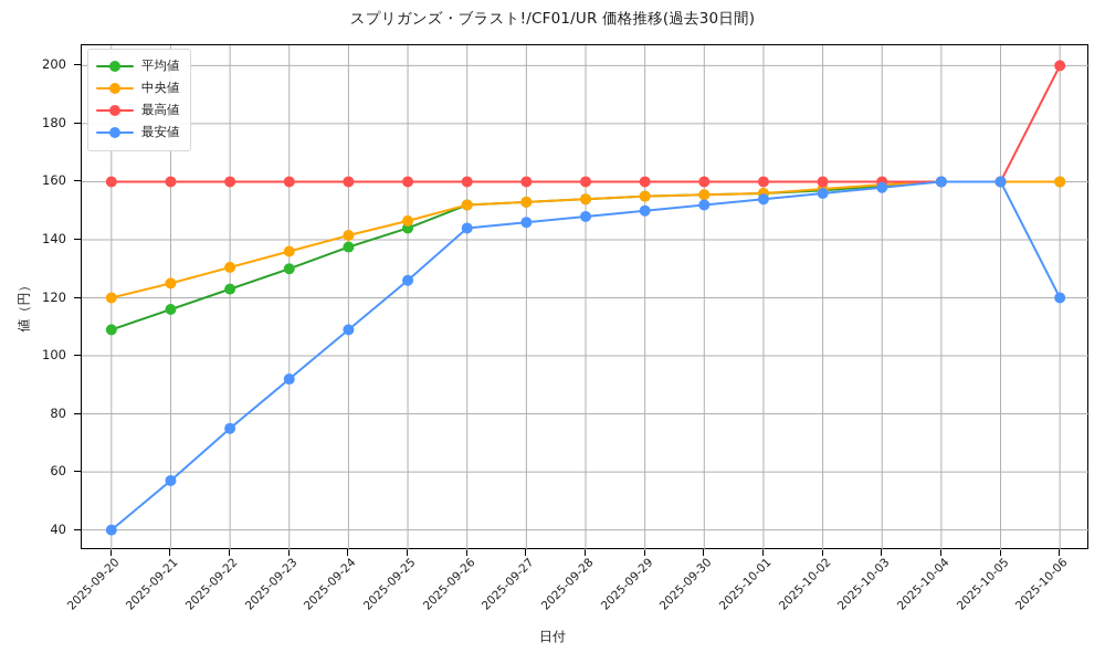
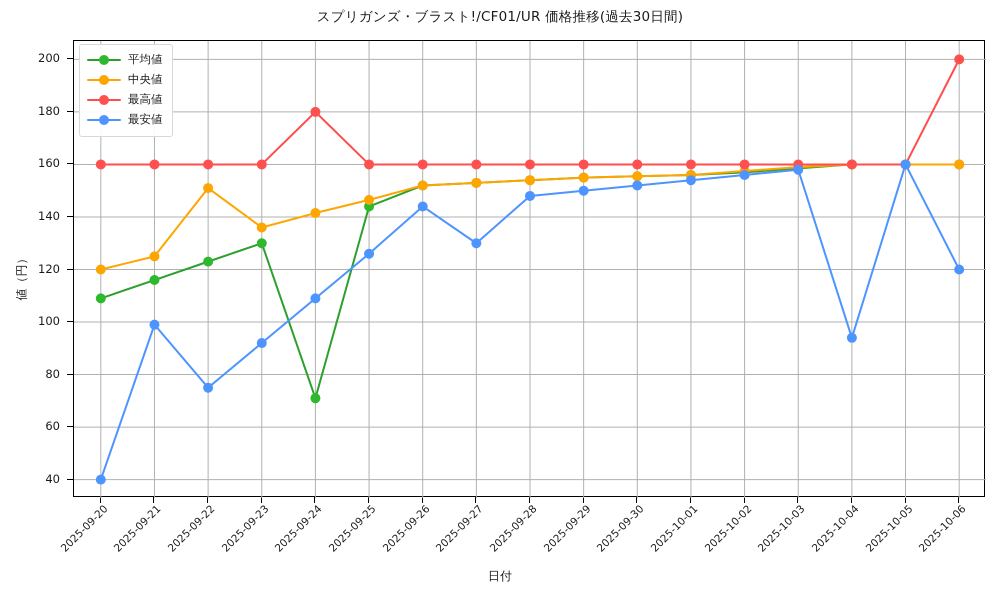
最安値/2025-09-21: 57 -> 99
中央値/2025-09-22: 130 -> 151
平均値/2025-09-24: 138 -> 71
最高値/2025-09-24: 160 -> 180
最安値/2025-09-27: 146 -> 130
最安値/2025-10-04: 160 -> 94
